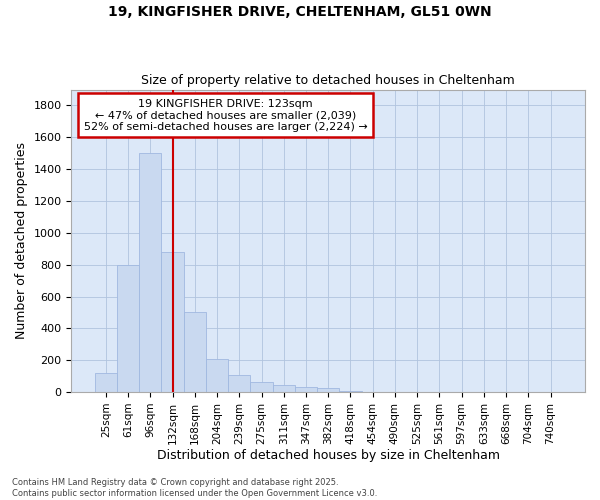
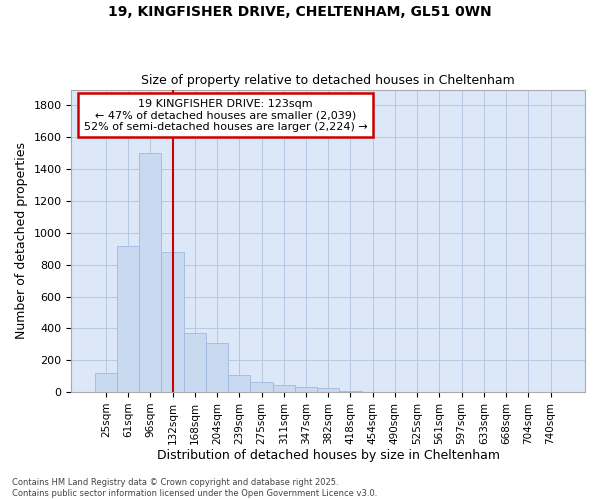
61sqm: 800 -> 920
168sqm: 500 -> 370
204sqm: 210 -> 310
